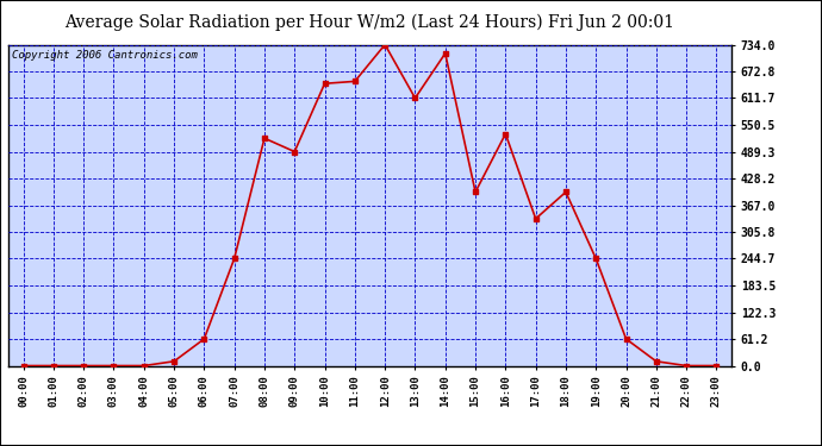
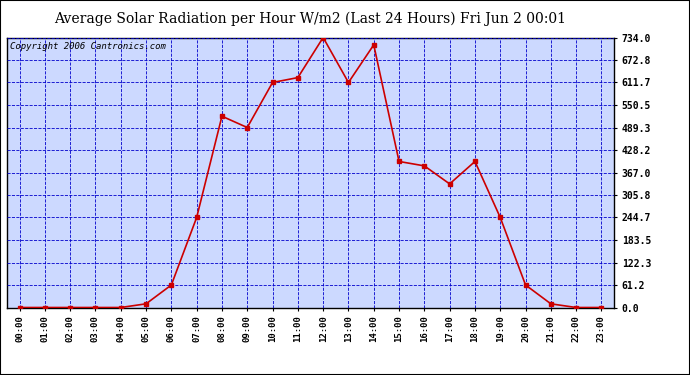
10:00: 645 -> 612
11:00: 650 -> 625
16:00: 530 -> 385
